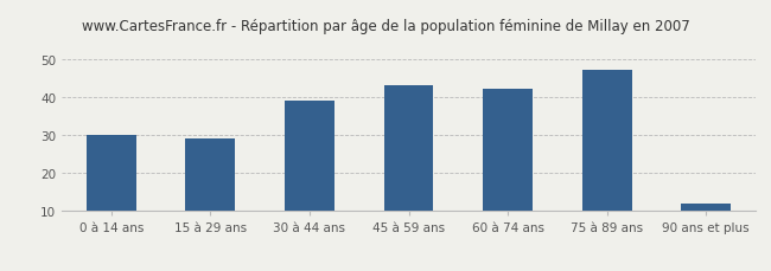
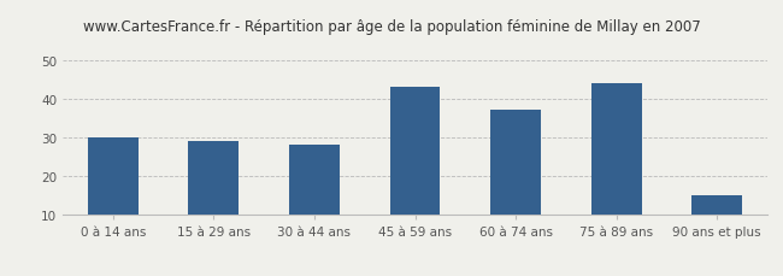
30 à 44 ans: 39 -> 28
60 à 74 ans: 42 -> 37
75 à 89 ans: 47 -> 44
90 ans et plus: 12 -> 15
